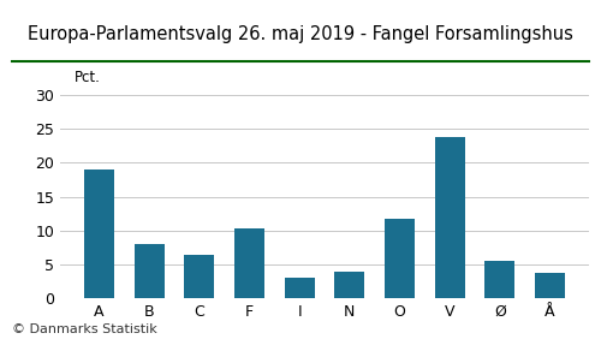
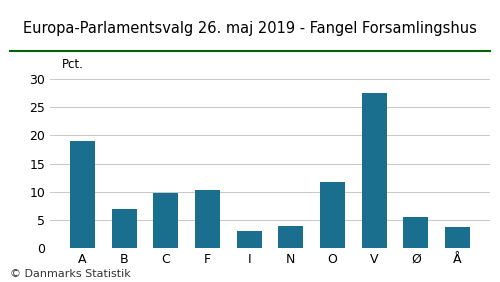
B: 8.0 -> 7.0
C: 6.4 -> 9.7
V: 23.8 -> 27.5
